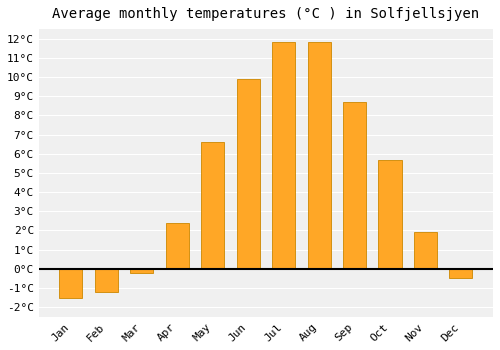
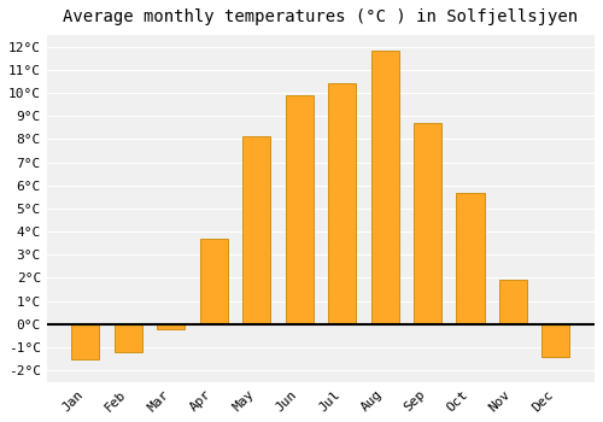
Apr: 2.4°C -> 3.7°C
May: 6.6°C -> 8.1°C
Jul: 11.8°C -> 10.4°C
Dec: -0.5°C -> -1.4°C
